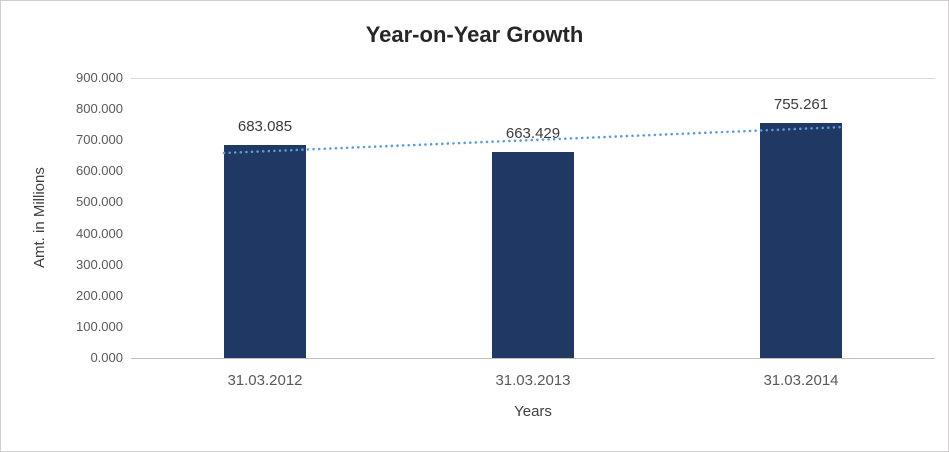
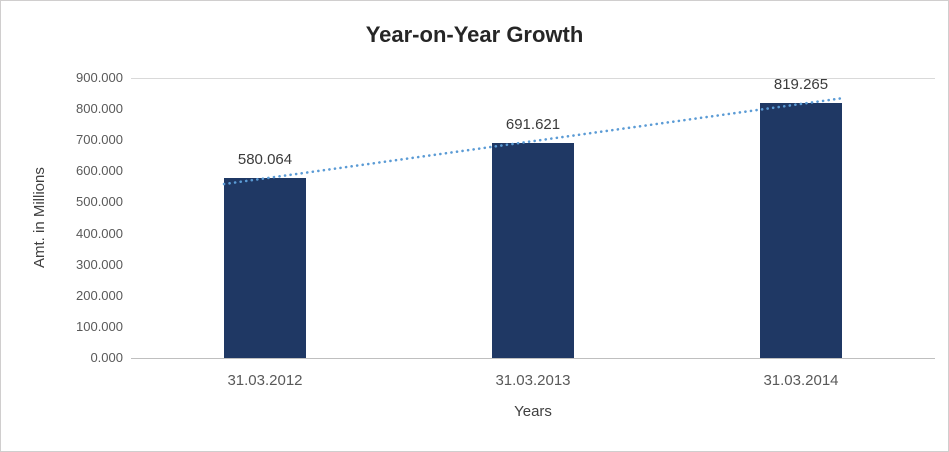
31.03.2012: 683.085 -> 580.064
31.03.2013: 663.429 -> 691.621
31.03.2014: 755.261 -> 819.265
